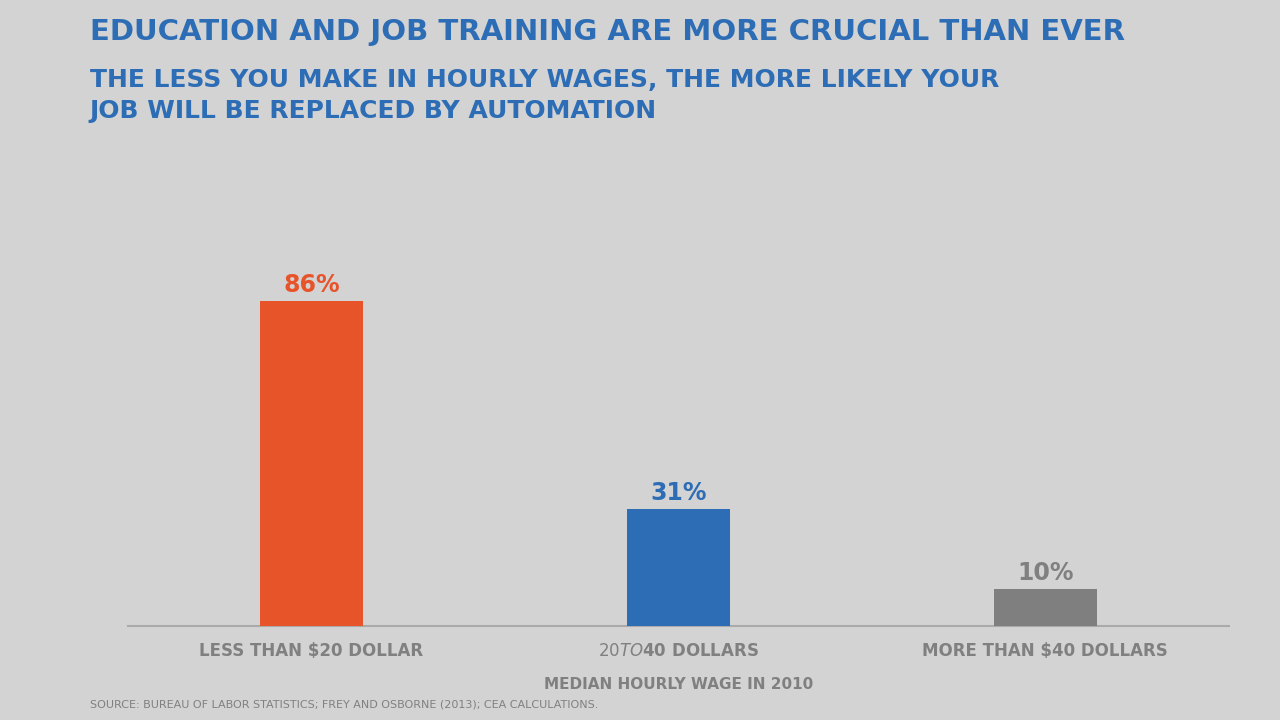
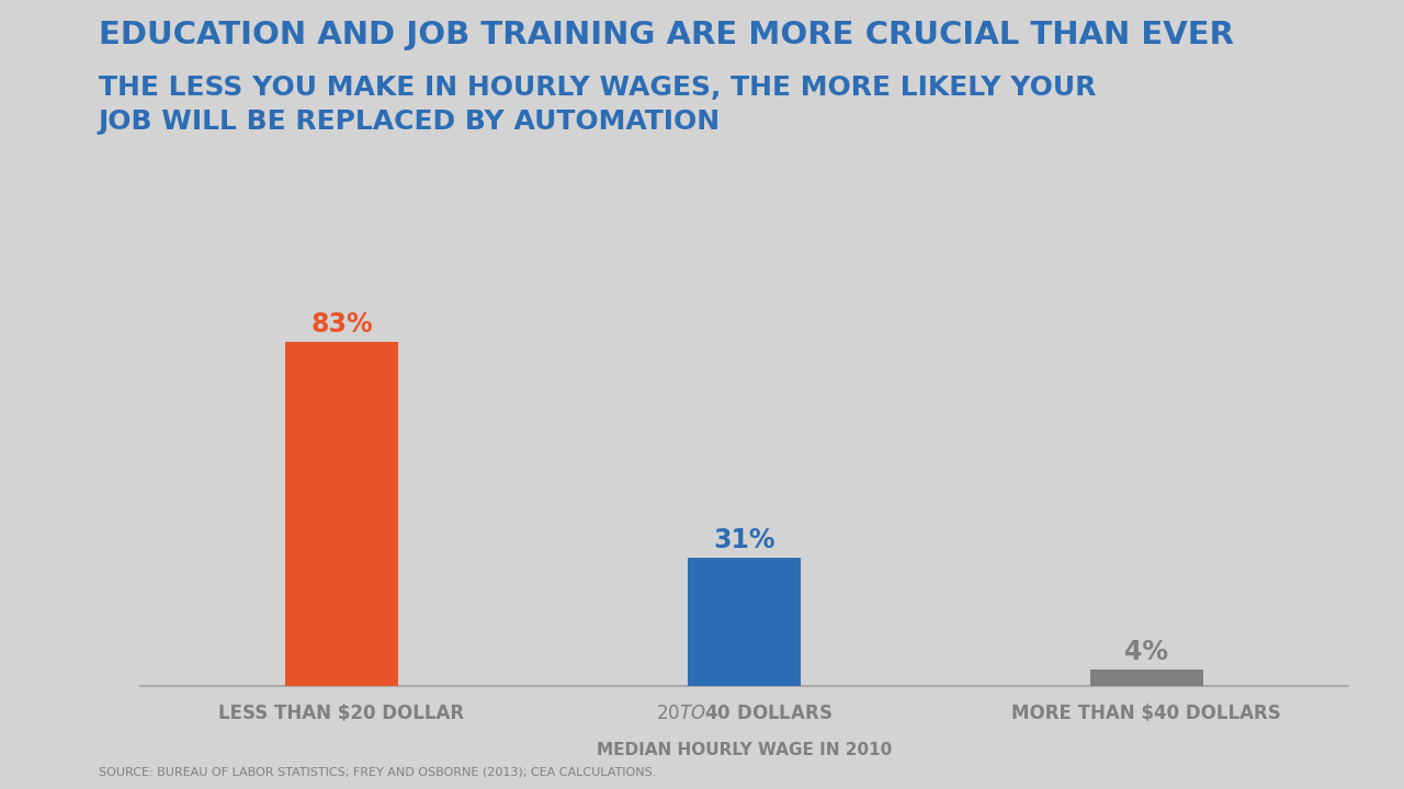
LESS THAN $20 DOLLAR: 86% -> 83%
MORE THAN $40 DOLLARS: 10% -> 4%
